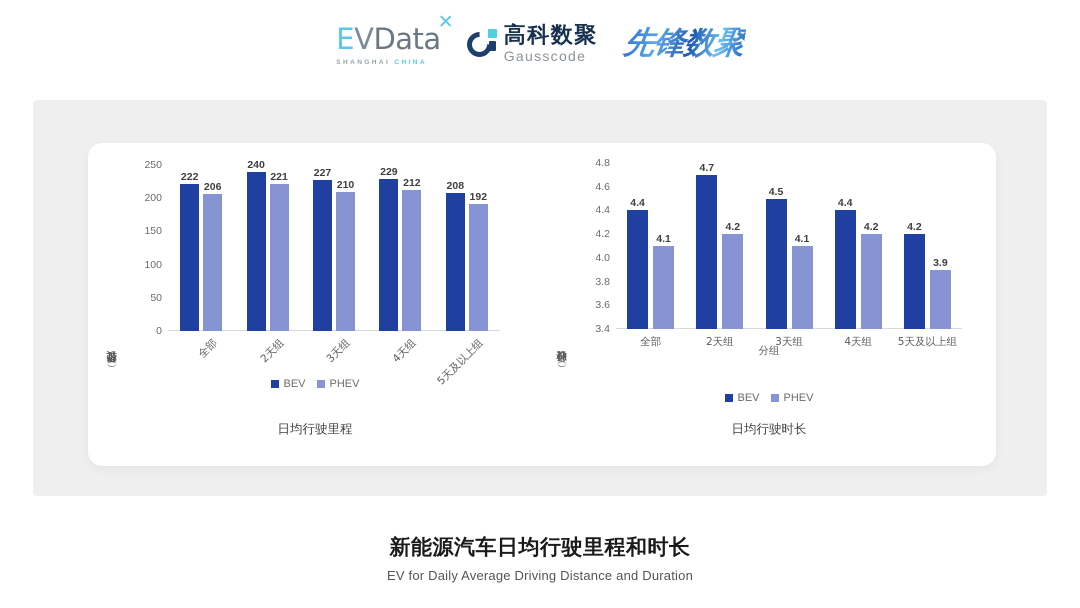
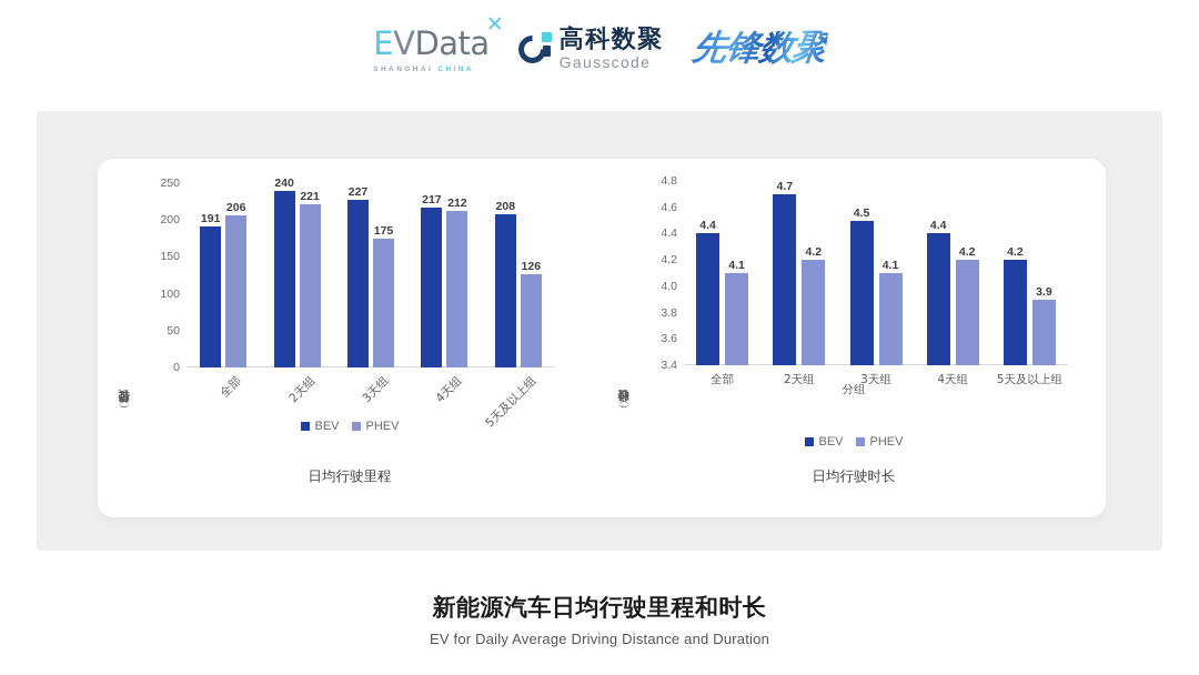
日均行驶里程/BEV/全部: 222 -> 191
日均行驶里程/PHEV/3天组: 210 -> 175
日均行驶里程/BEV/4天组: 229 -> 217
日均行驶里程/PHEV/5天及以上组: 192 -> 126
